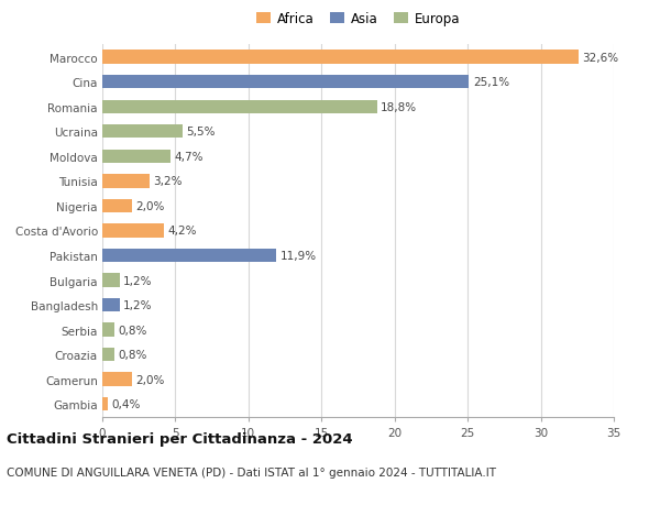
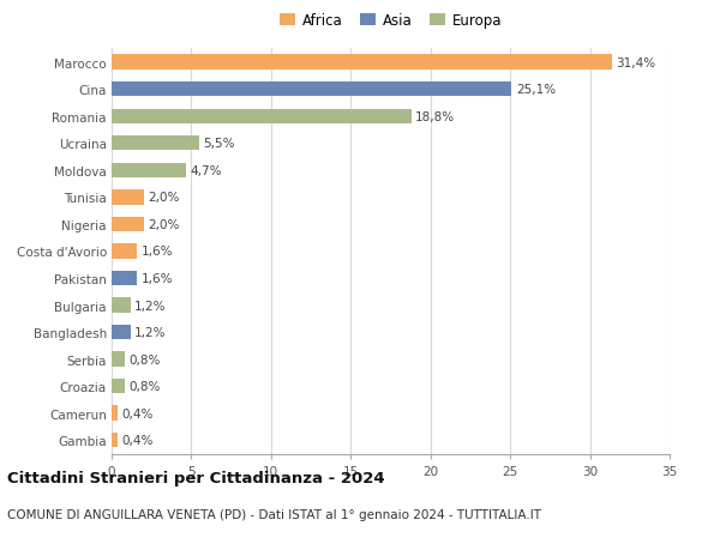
Marocco: 32,6% -> 31,4%
Tunisia: 3,2% -> 2,0%
Costa d'Avorio: 4,2% -> 1,6%
Pakistan: 11,9% -> 1,6%
Camerun: 2,0% -> 0,4%
